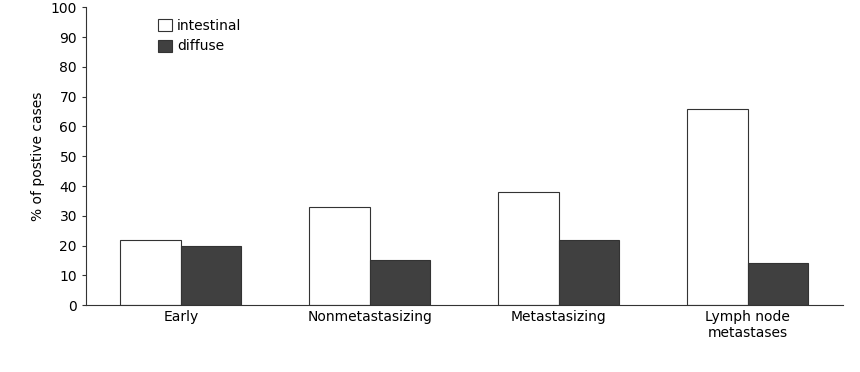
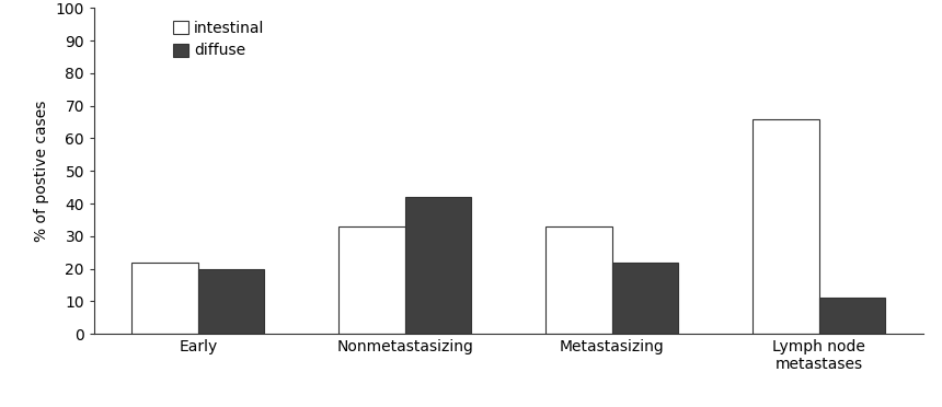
diffuse/Nonmetastasizing: 15 -> 42
intestinal/Metastasizing: 38 -> 33
diffuse/Lymph node metastases: 14 -> 11
